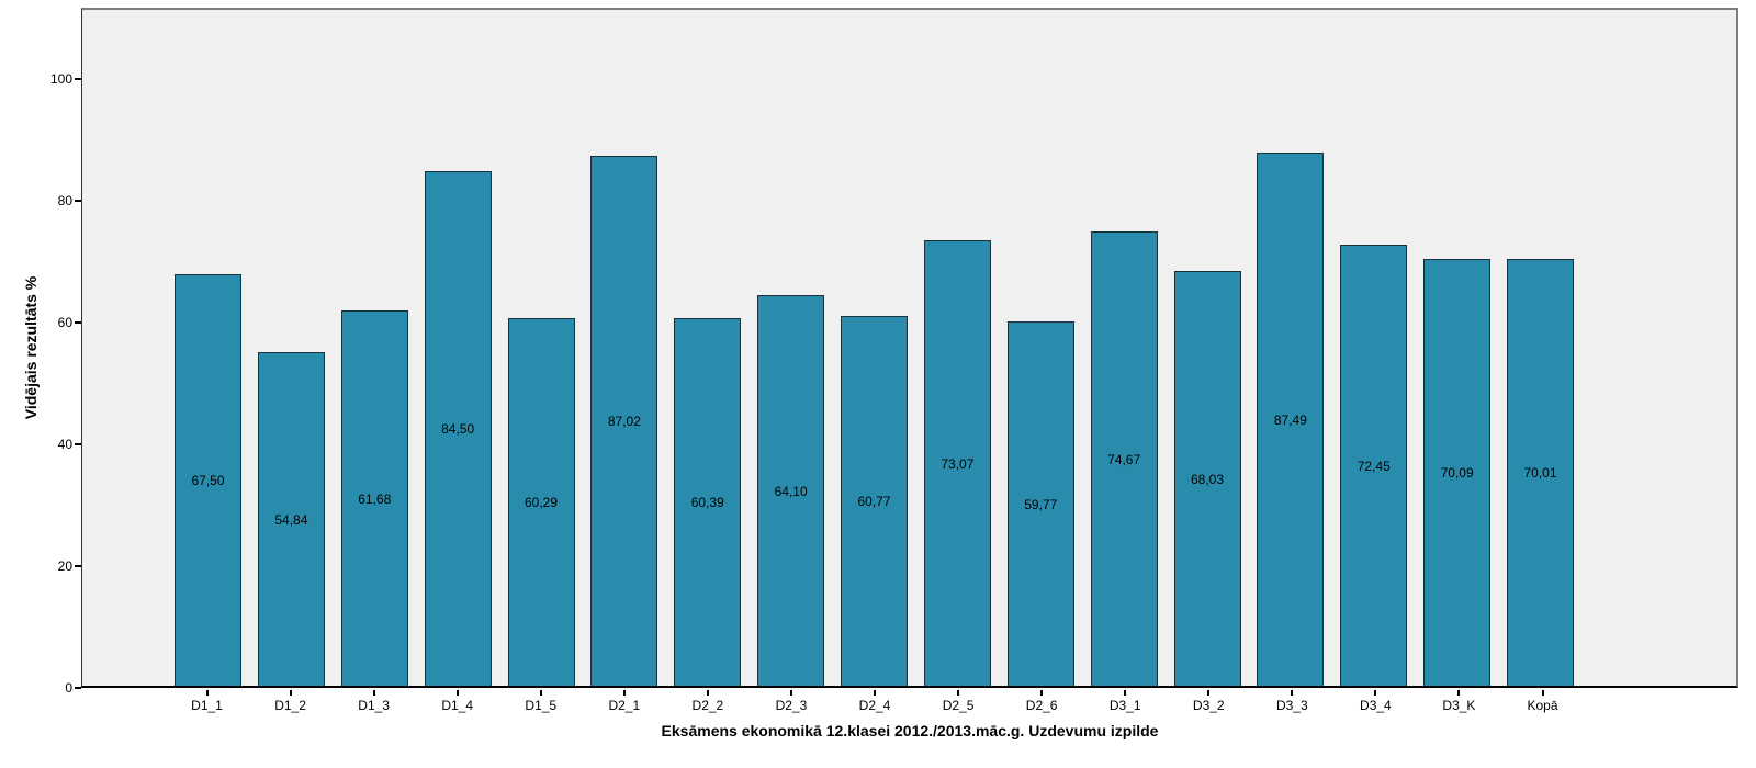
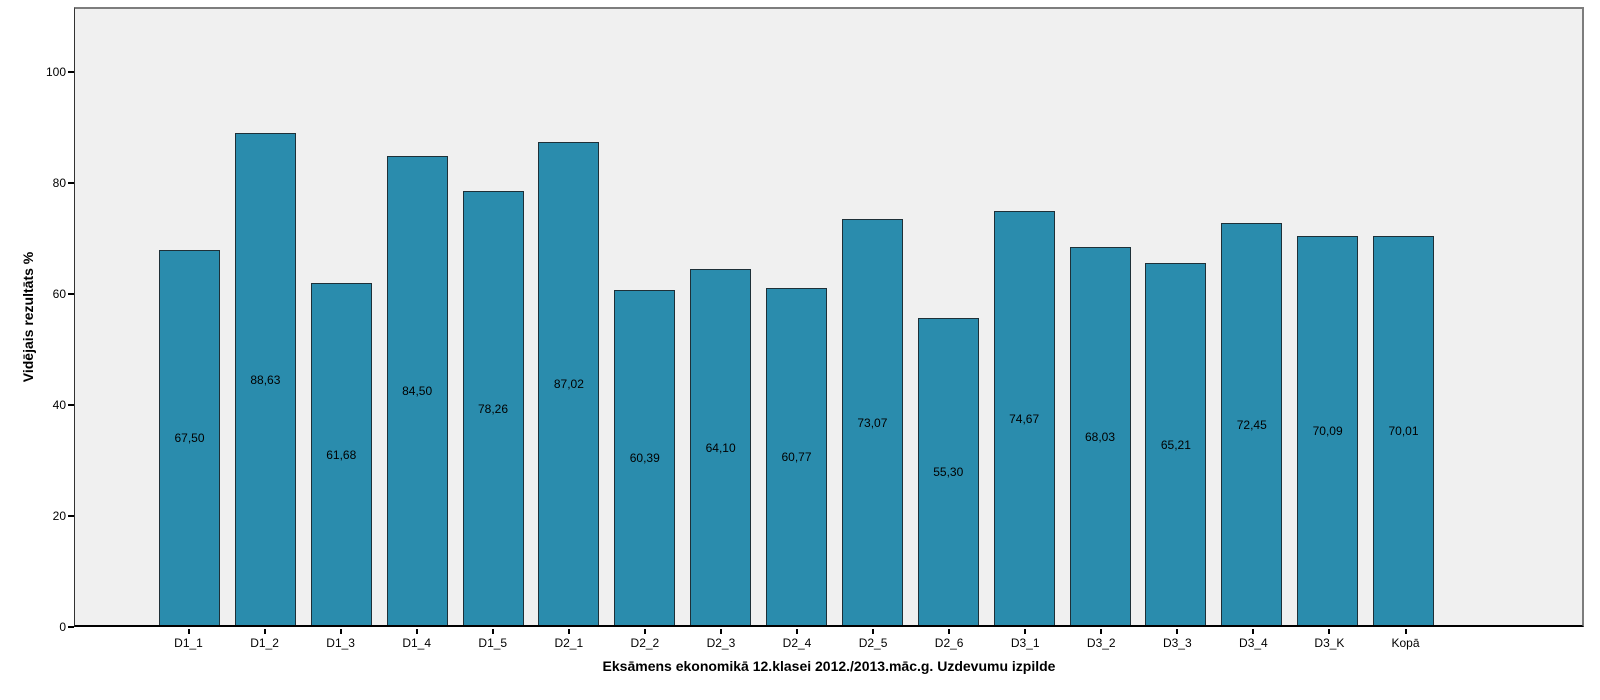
D1_2: 54,84 -> 88,63
D1_5: 60,29 -> 78,26
D2_6: 59,77 -> 55,30
D3_3: 87,49 -> 65,21
